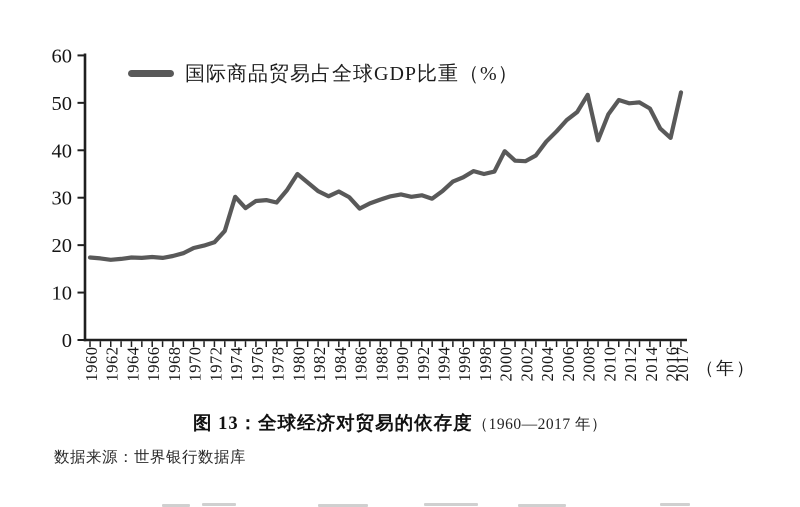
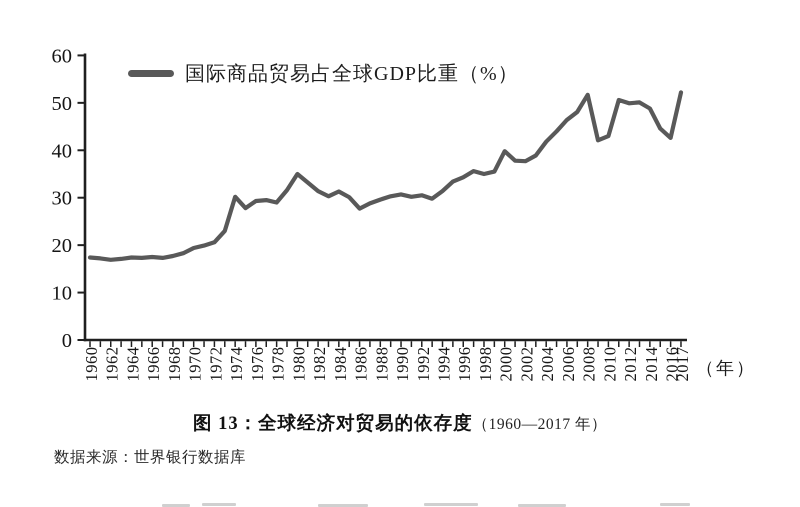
2010: 48 -> 43
